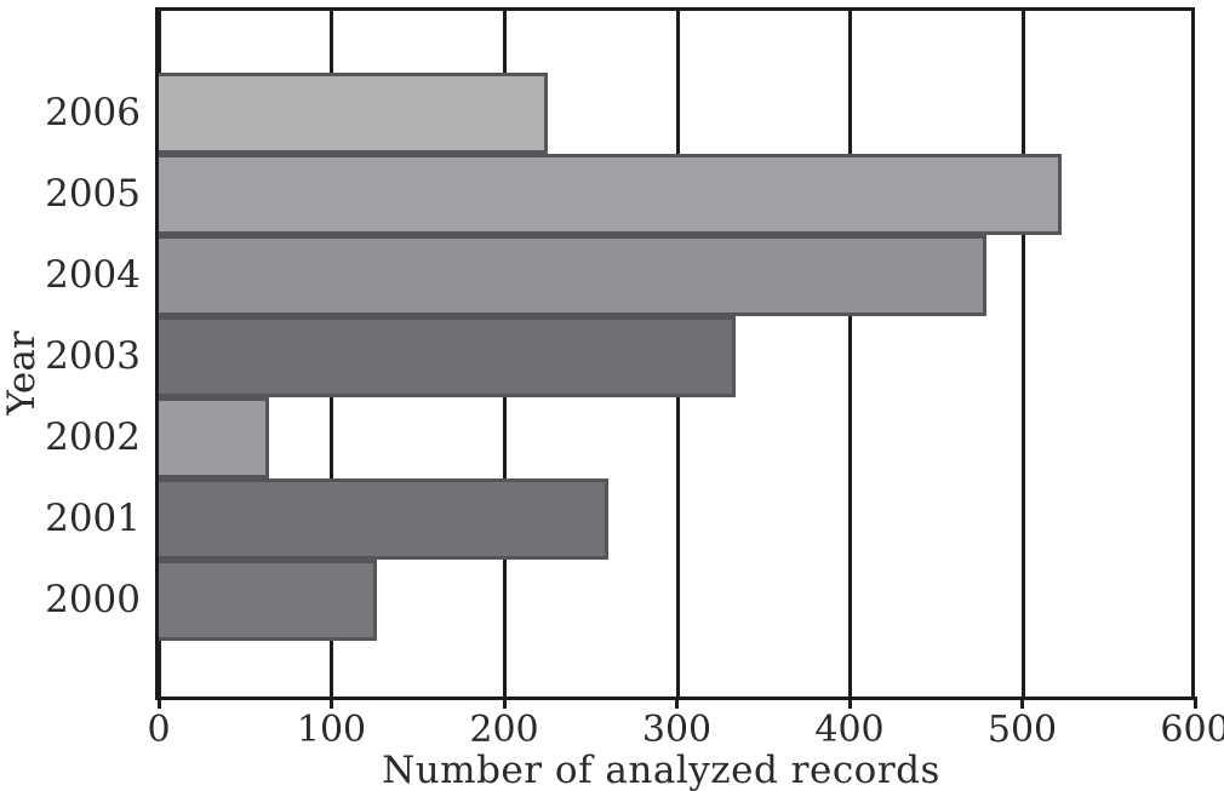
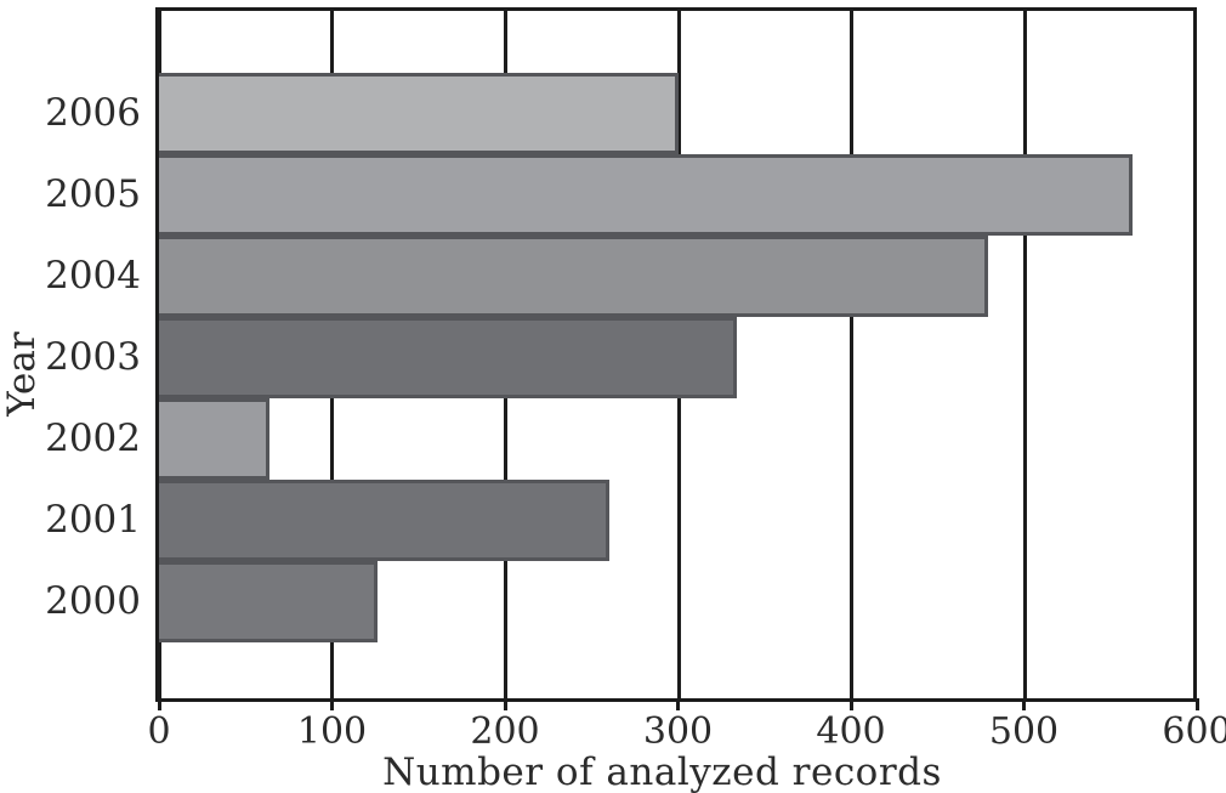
2006: 225 -> 300
2005: 523 -> 563
